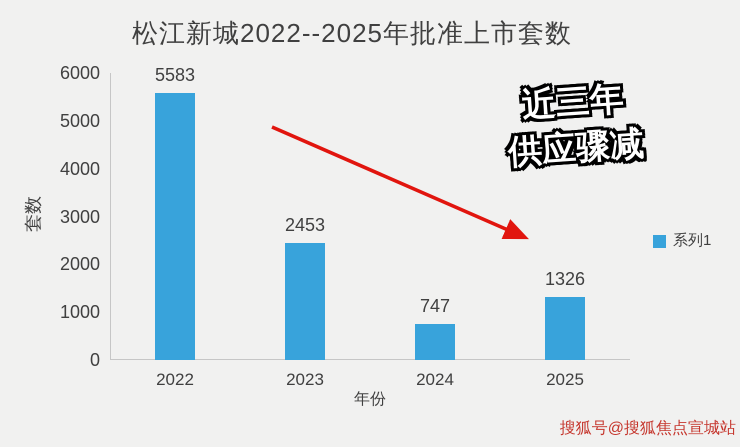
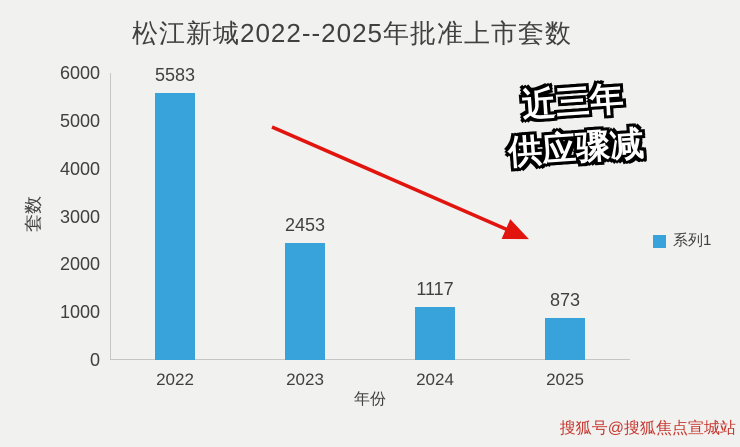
2024: 747 -> 1117
2025: 1326 -> 873
